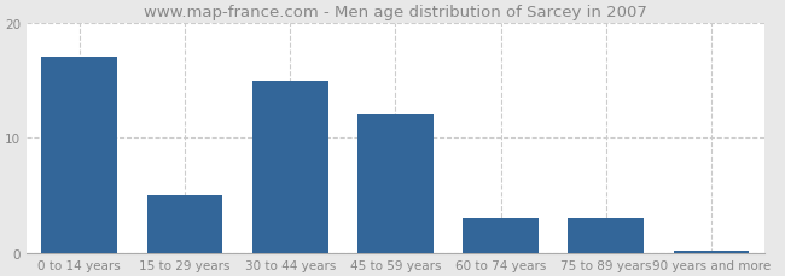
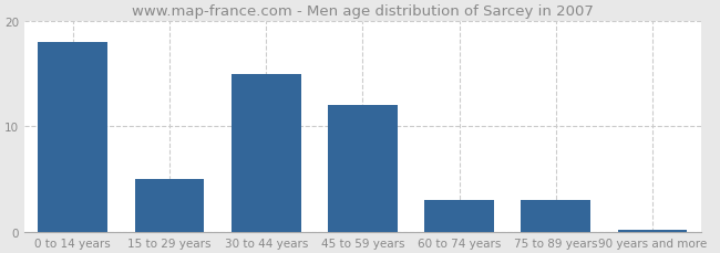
0 to 14 years: 17.0 -> 18.0
